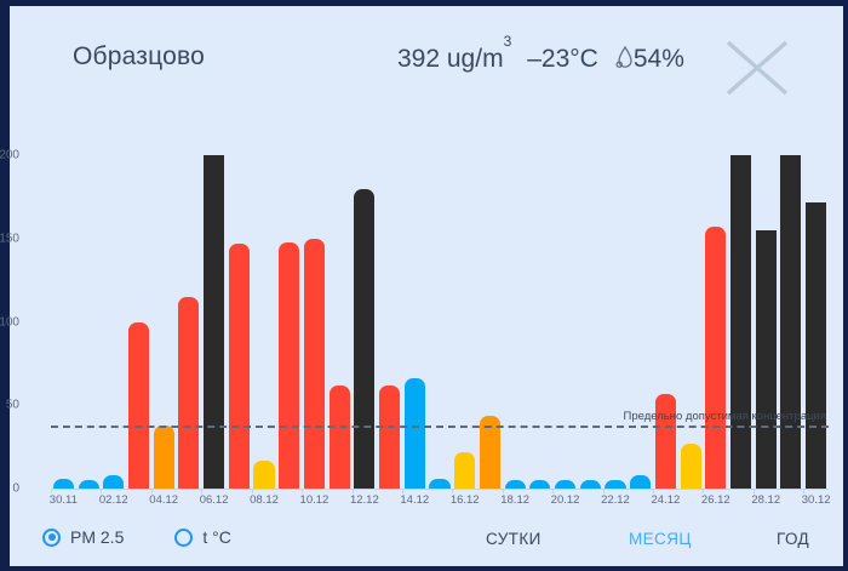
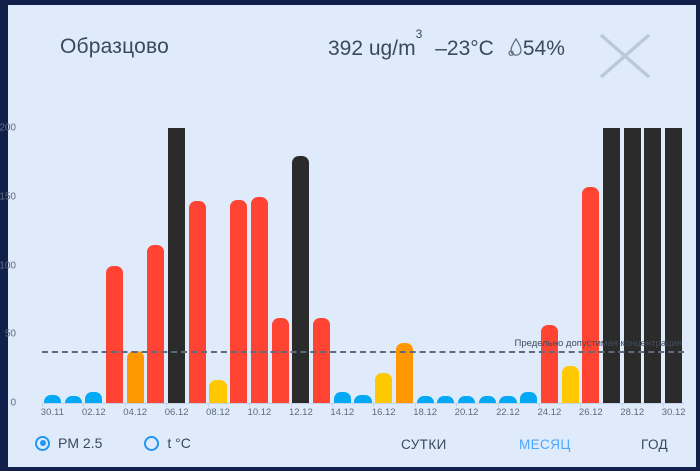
14.12: 66 -> 8
28.12: 155 -> 200
30.12: 172 -> 200
